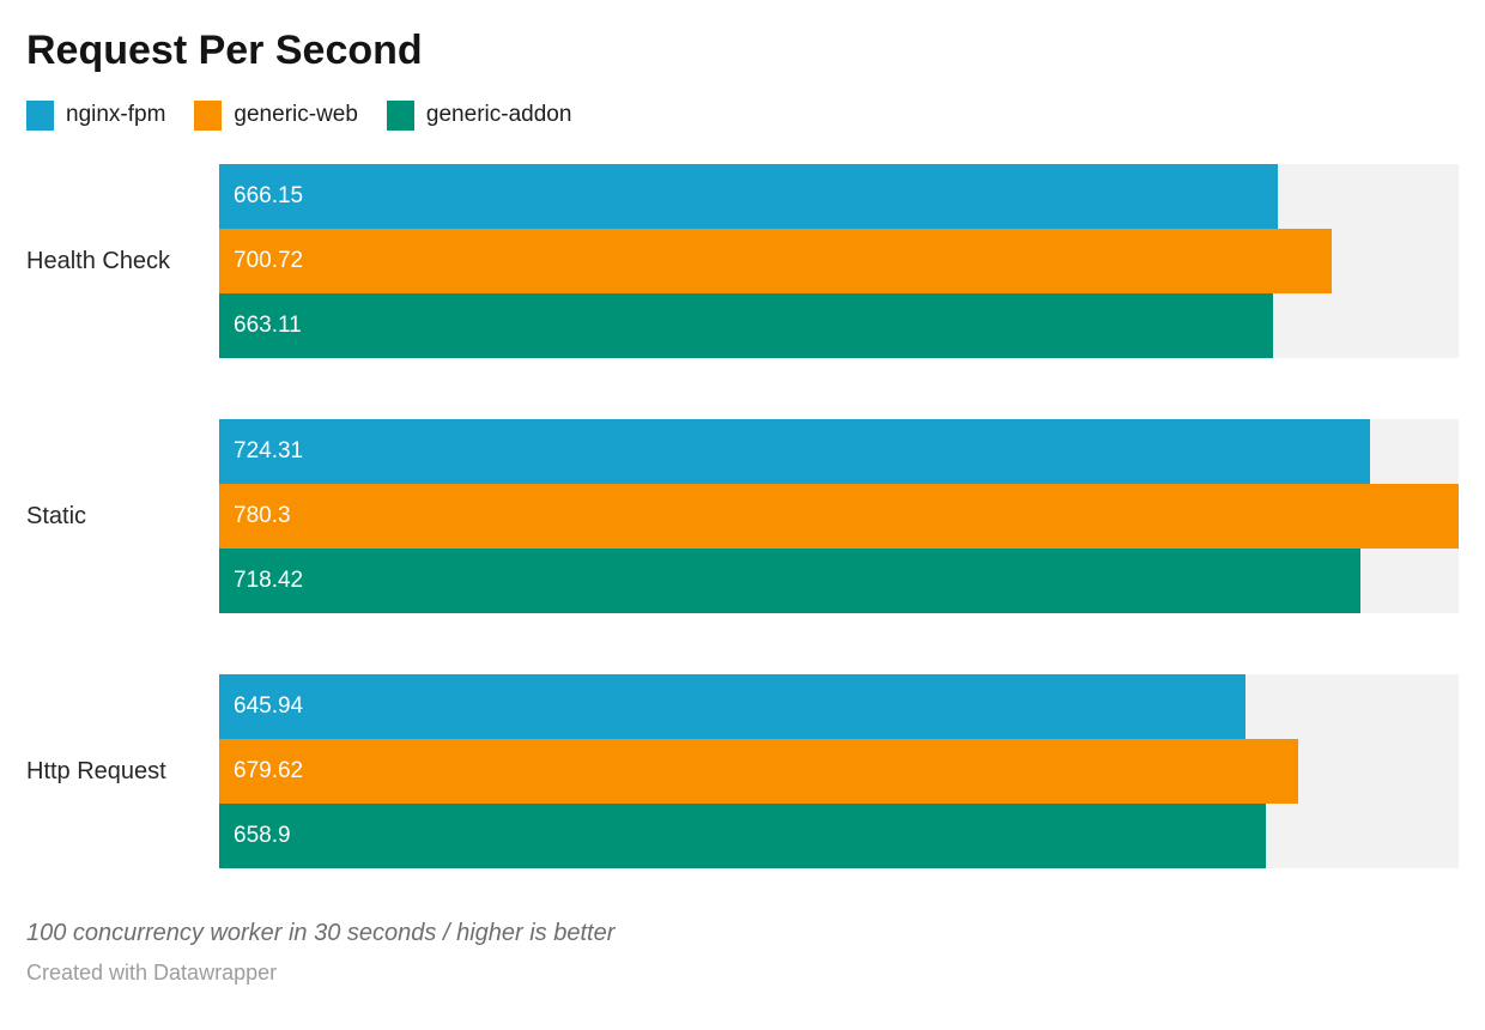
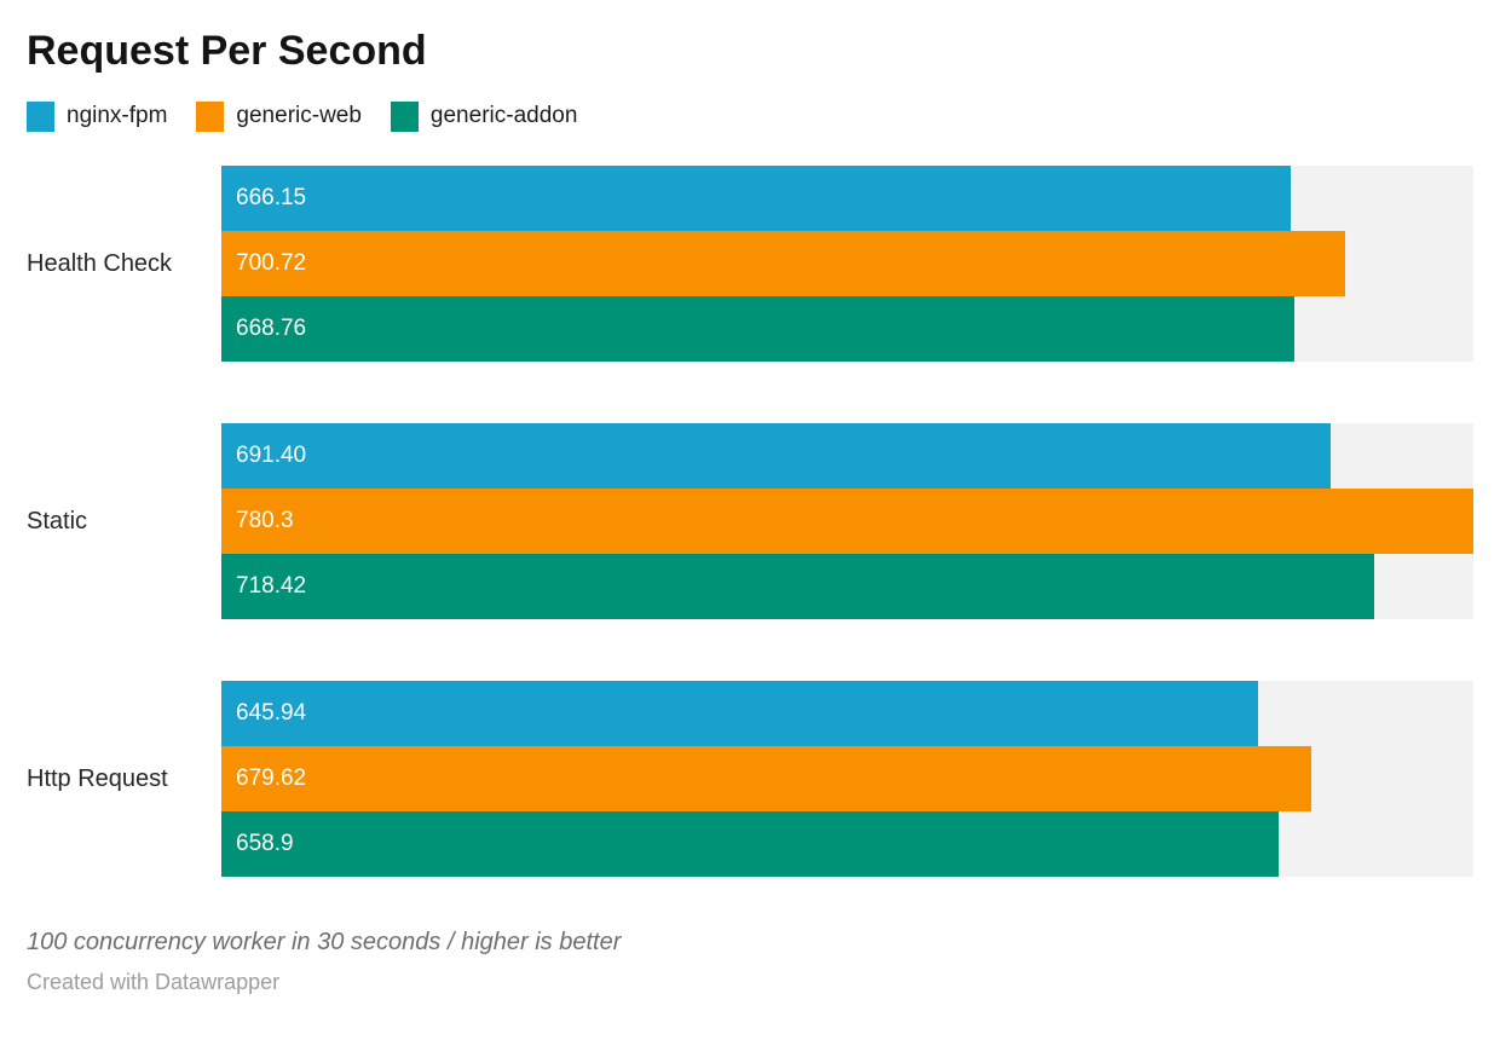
generic-addon/Health Check: 663.11 -> 668.76
nginx-fpm/Static: 724.31 -> 691.40
